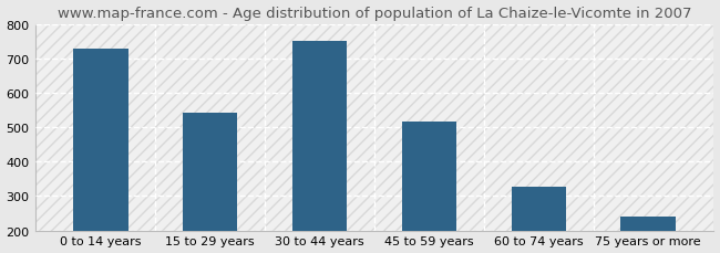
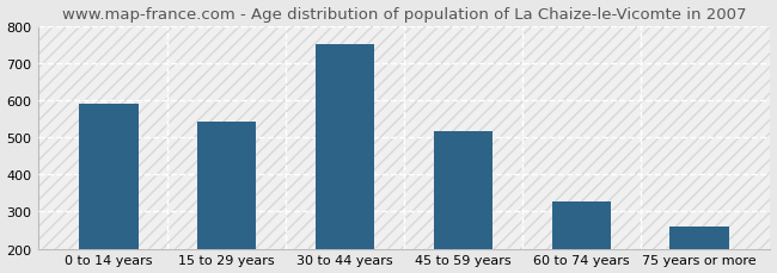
0 to 14 years: 728 -> 590
75 years or more: 240 -> 260
